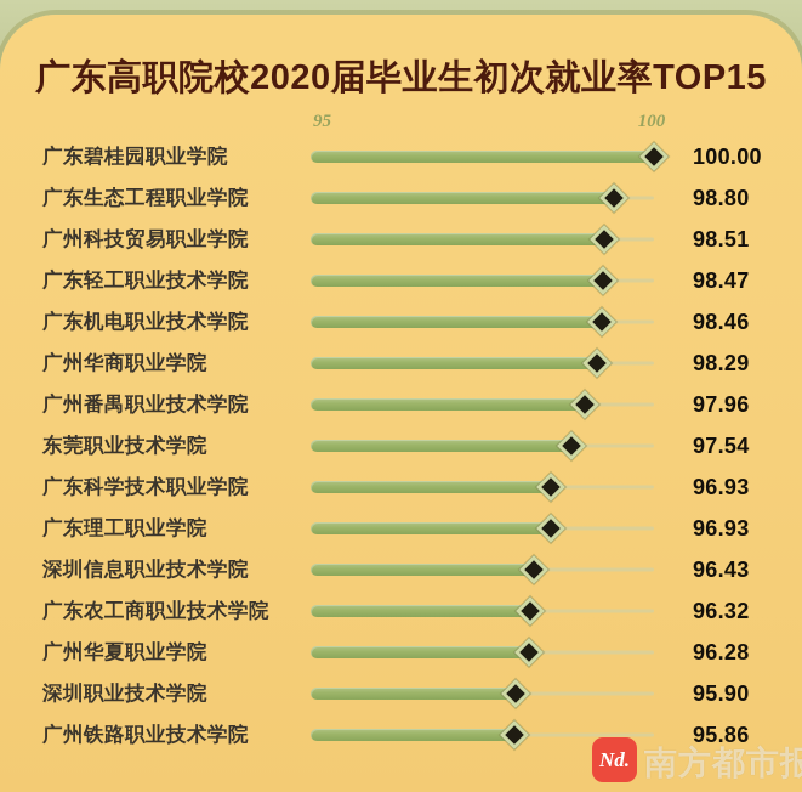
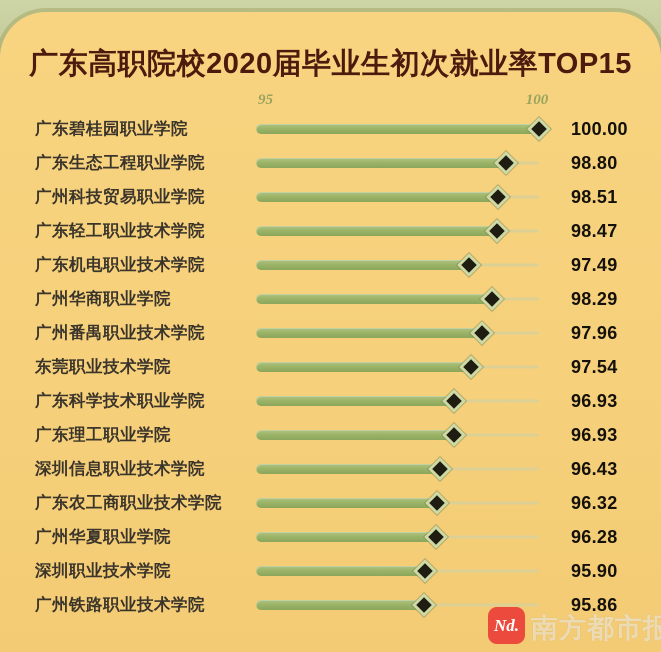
广东机电职业技术学院: 98.46 -> 97.49
